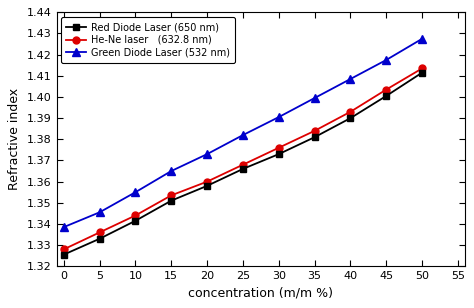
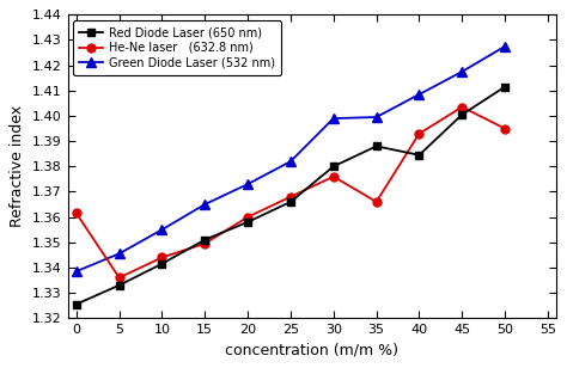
He-Ne laser (632.8 nm)/0: 1.3280 -> 1.3615
He-Ne laser (632.8 nm)/15: 1.3535 -> 1.3495
Red Diode Laser (650 nm)/30: 1.3730 -> 1.3800
Green Diode Laser (532 nm)/30: 1.3905 -> 1.3990
Red Diode Laser (650 nm)/35: 1.3810 -> 1.3880
He-Ne laser (632.8 nm)/35: 1.3840 -> 1.3660
Red Diode Laser (650 nm)/40: 1.3900 -> 1.3845
He-Ne laser (632.8 nm)/50: 1.4135 -> 1.3950
